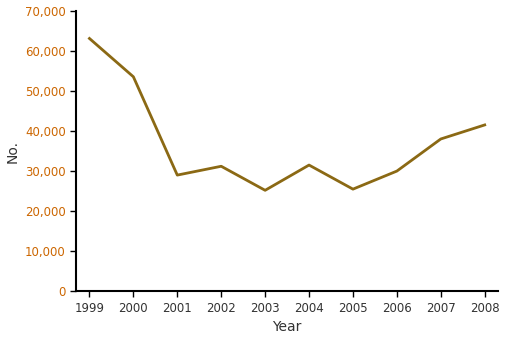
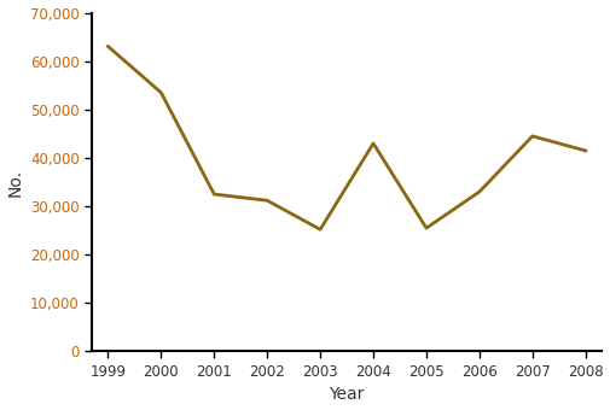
2001: 29,000 -> 32,500
2004: 31,500 -> 43,000
2006: 30,000 -> 33,000
2007: 38,000 -> 44,500
